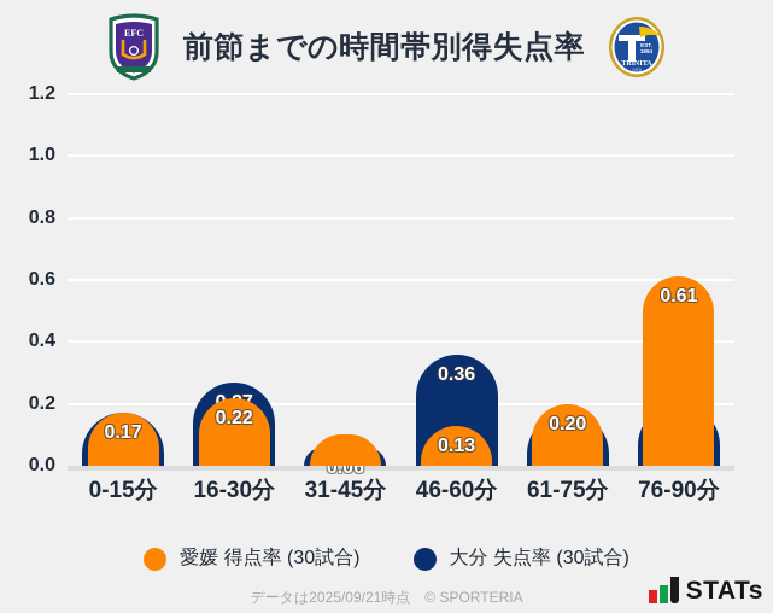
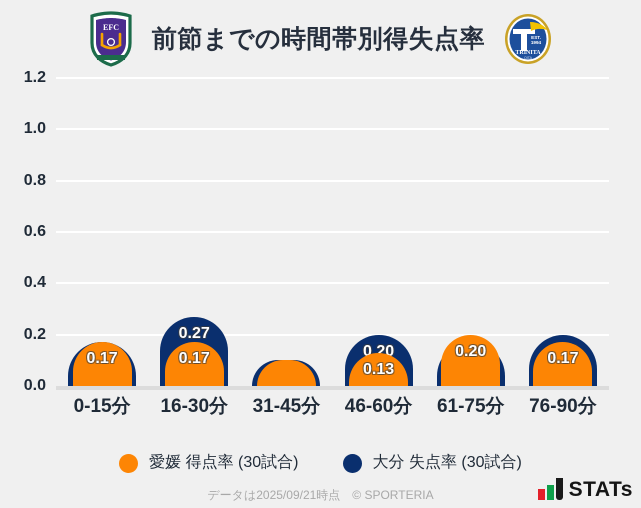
愛媛 得点率 (30試合)/16-30分: 0.22 -> 0.17
大分 失点率 (30試合)/31-45分: 0.06 -> 0.10
大分 失点率 (30試合)/46-60分: 0.36 -> 0.20
愛媛 得点率 (30試合)/76-90分: 0.61 -> 0.17
